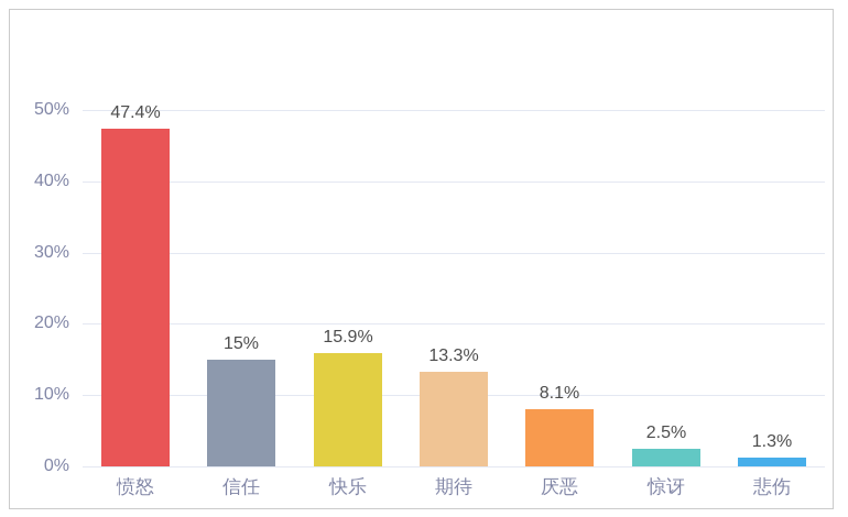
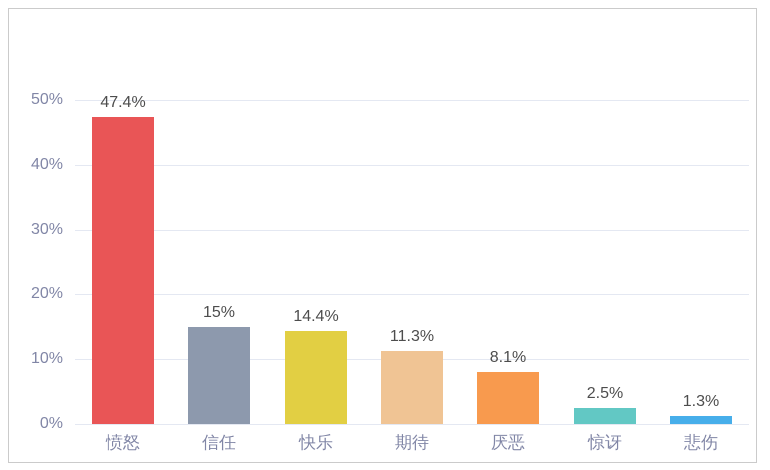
快乐: 15.9% -> 14.4%
期待: 13.3% -> 11.3%
